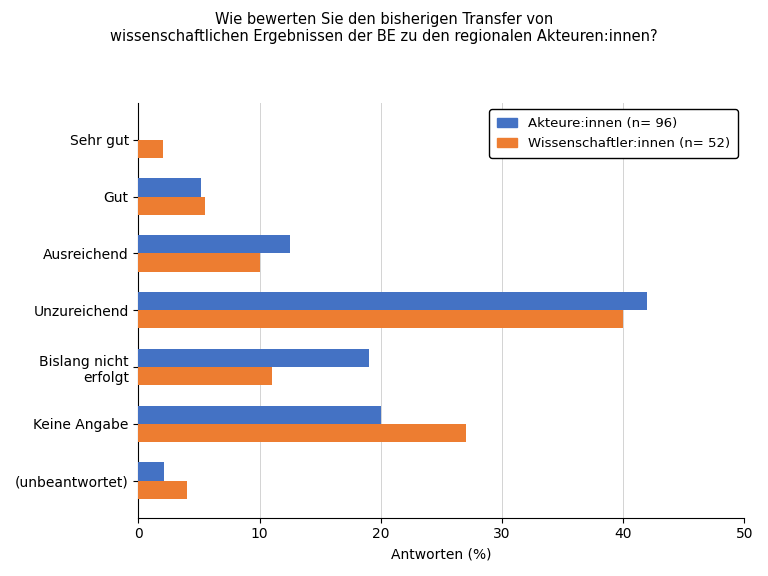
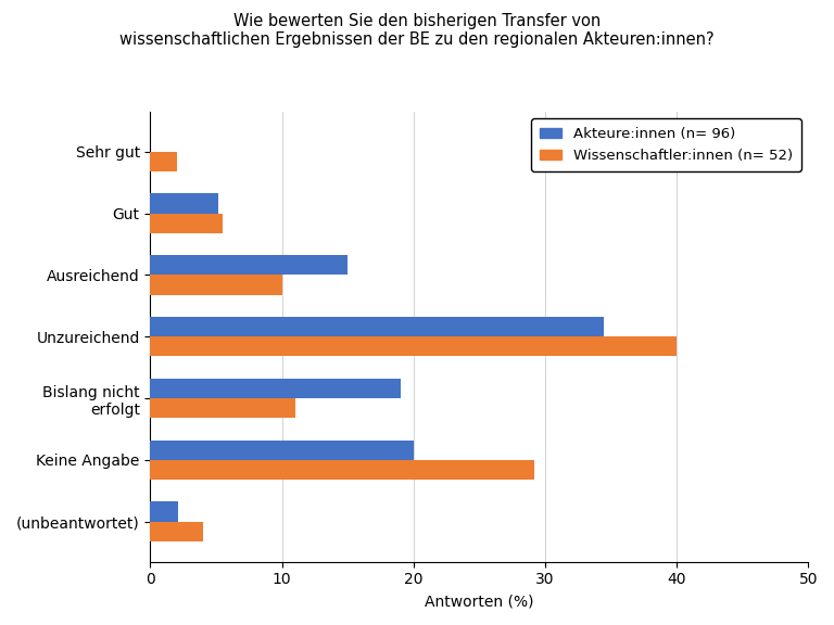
Akteure:innen (n= 96)/Ausreichend: 12.5 -> 15.0
Akteure:innen (n= 96)/Unzureichend: 42.0 -> 34.5
Wissenschaftler:innen (n= 52)/Keine Angabe: 27.0 -> 29.2
